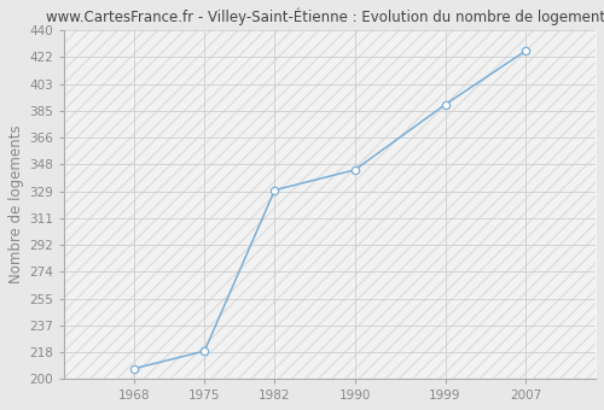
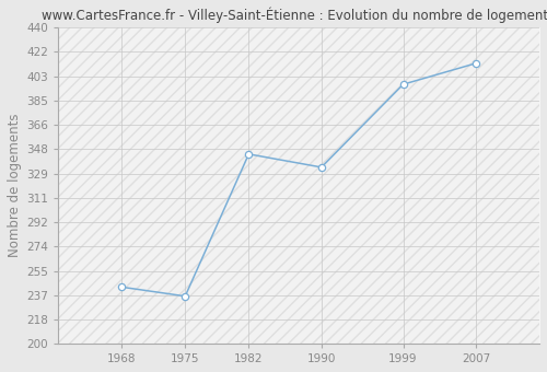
1968: 207 -> 243
1975: 219 -> 236
1982: 330 -> 344
1990: 344 -> 334
1999: 389 -> 397
2007: 426 -> 413
